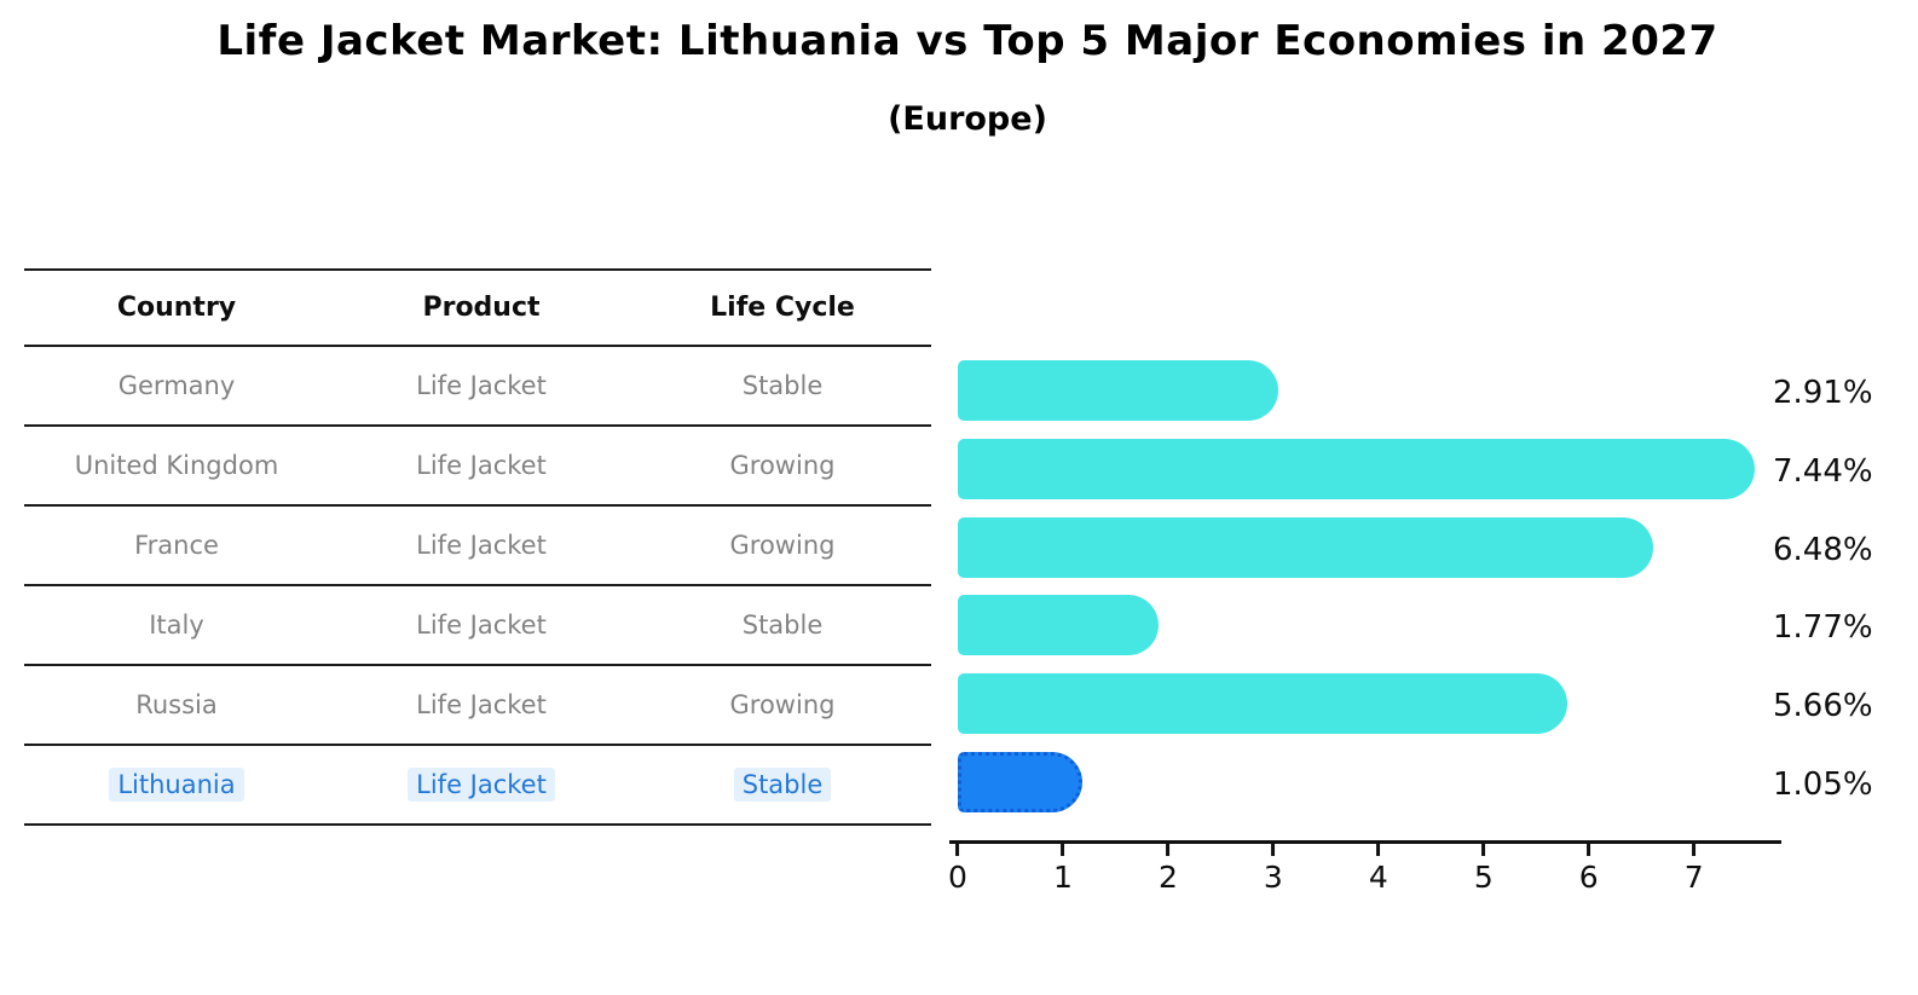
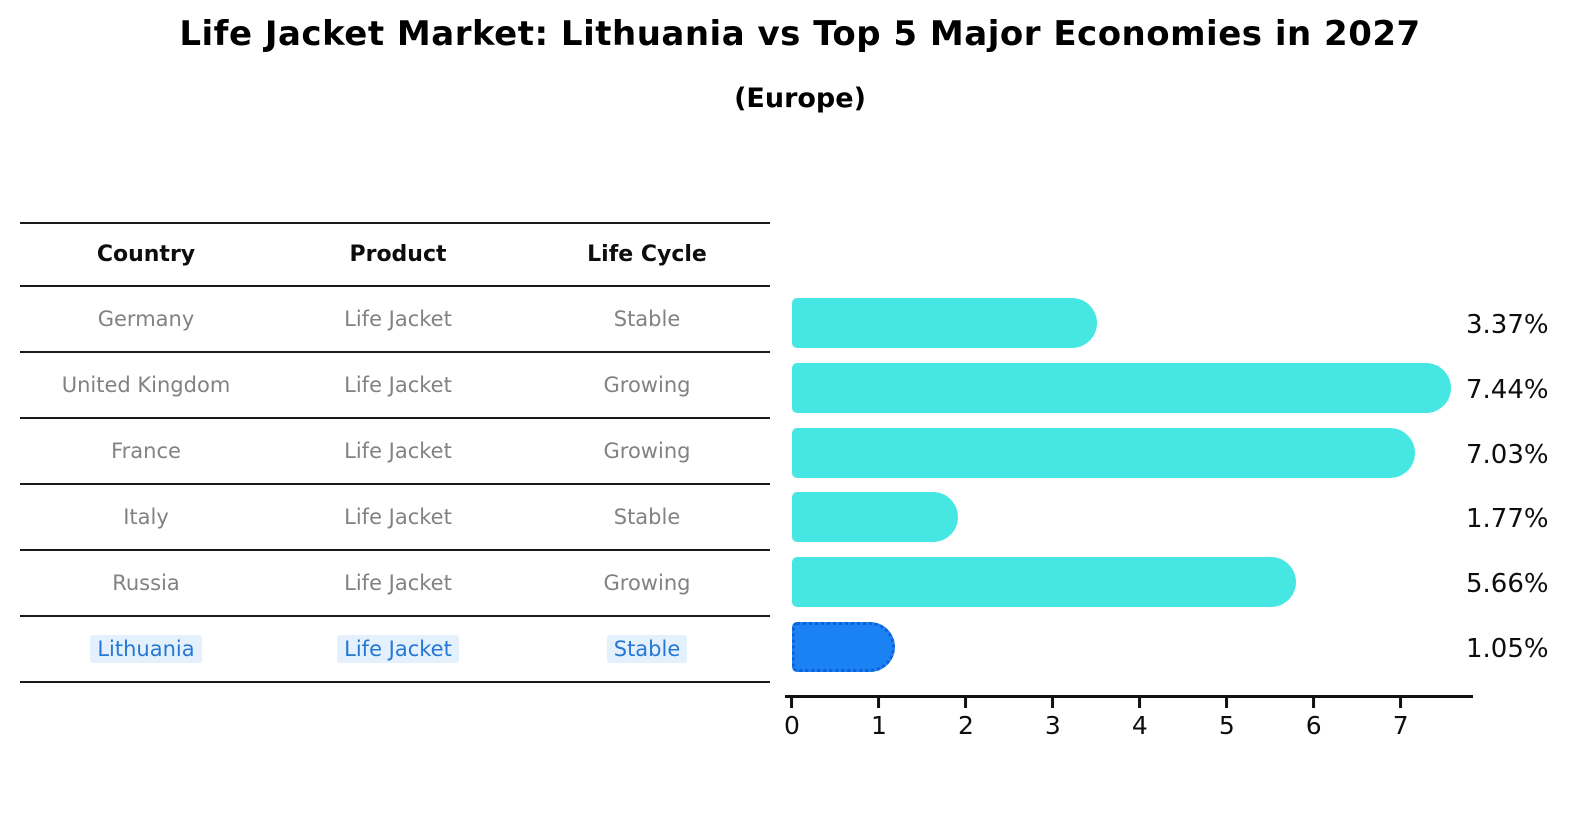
Germany: 2.91% -> 3.37%
France: 6.48% -> 7.03%
